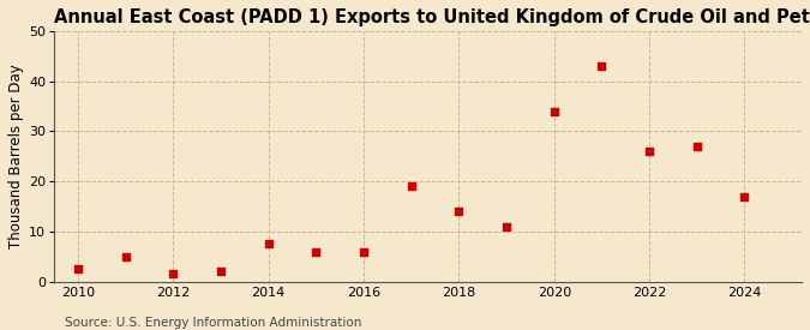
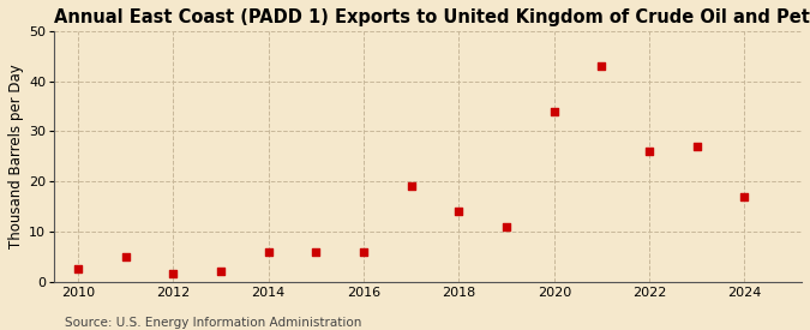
2014: 7.5 -> 6.0
